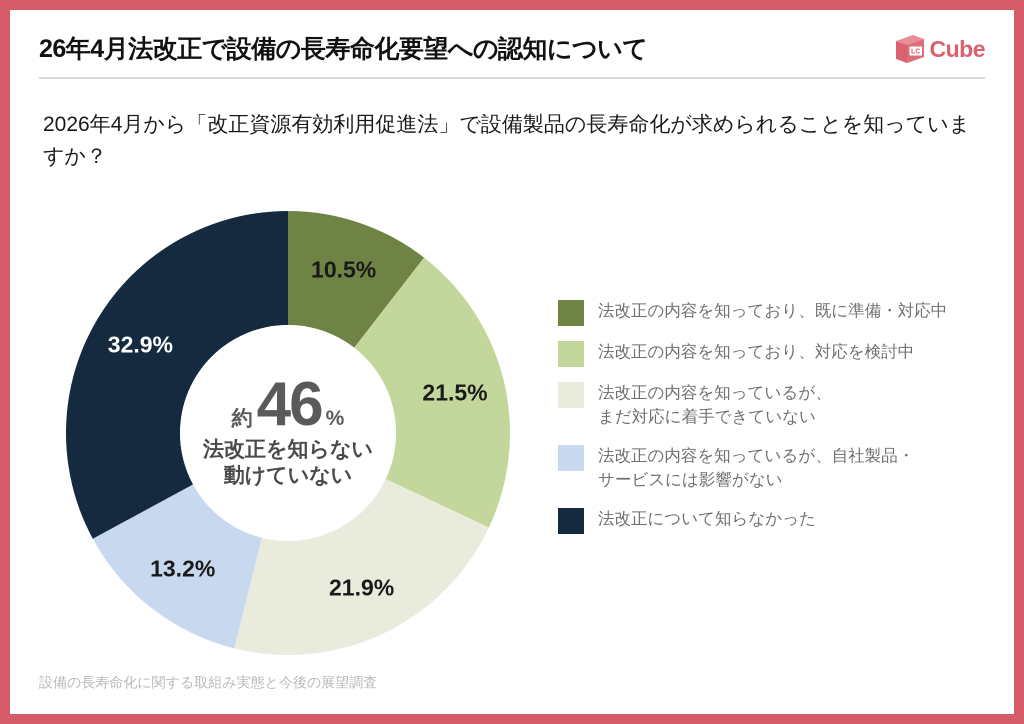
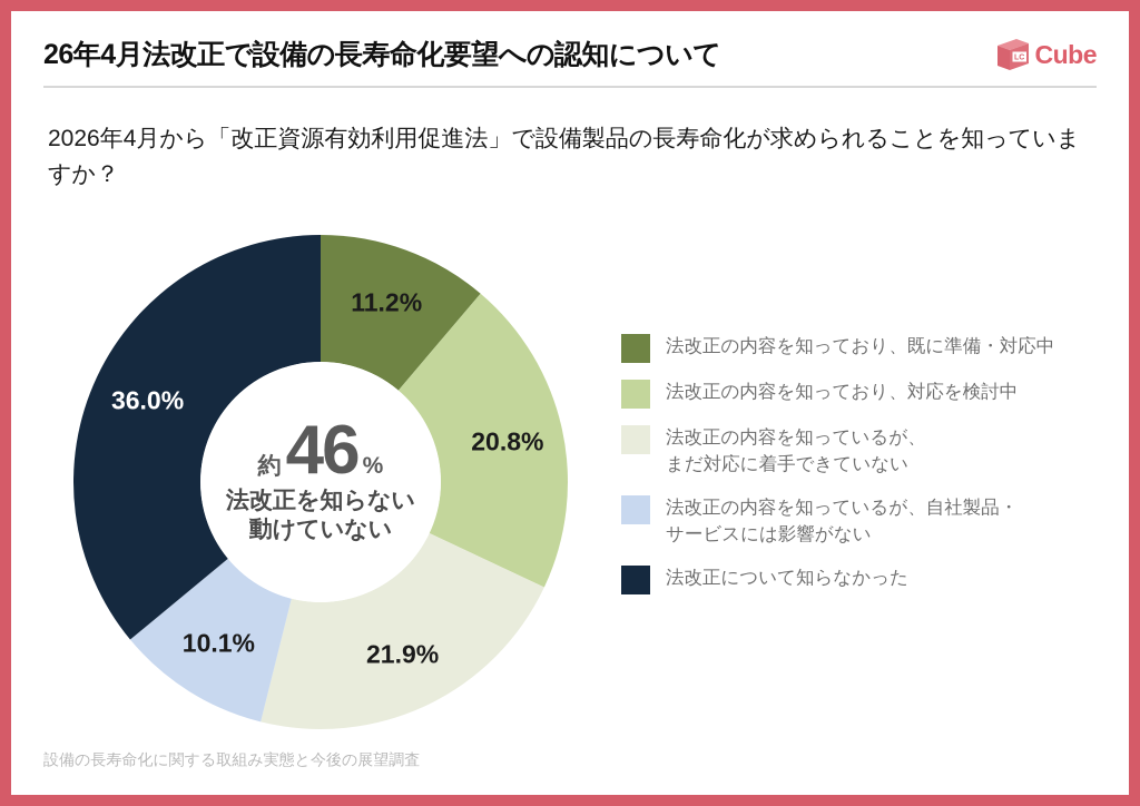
法改正の内容を知っており、既に準備・対応中: 10.5% -> 11.2%
法改正の内容を知っており、対応を検討中: 21.5% -> 20.8%
法改正の内容を知っているが、自社製品・ サービスには影響がない: 13.2% -> 10.1%
法改正について知らなかった: 32.9% -> 36.0%
